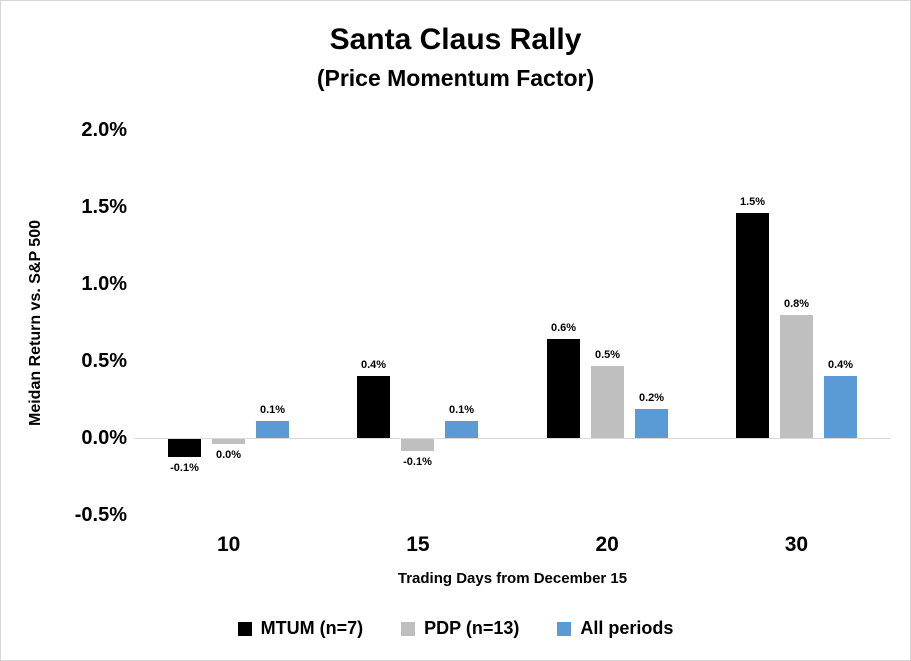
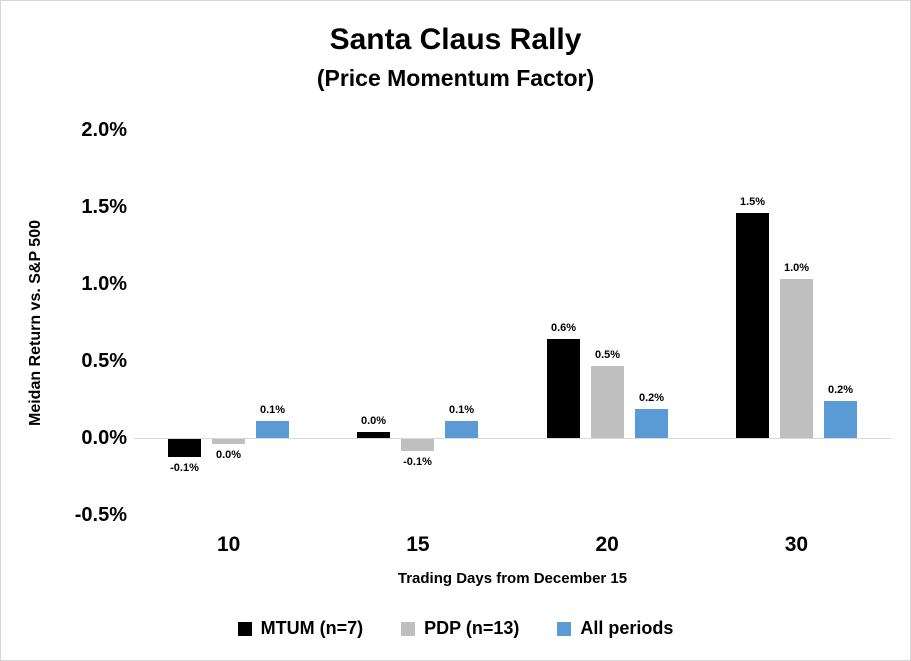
MTUM (n=7)/15: 0.4% -> 0.0%
PDP (n=13)/30: 0.8% -> 1.0%
All periods/30: 0.4% -> 0.2%
